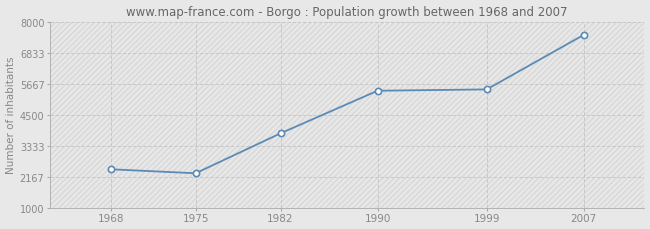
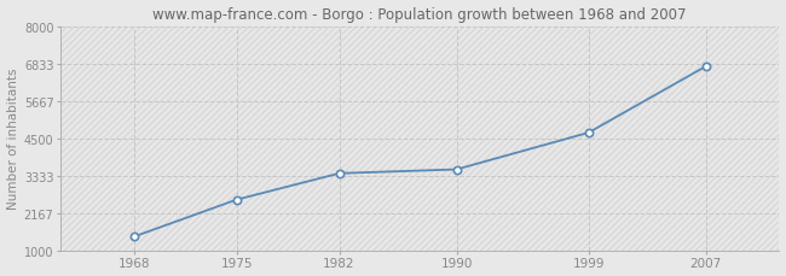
1968: 2450 -> 1430
1975: 2300 -> 2590
1982: 3800 -> 3410
1990: 5400 -> 3530
1999: 5450 -> 4680
2007: 7500 -> 6740
